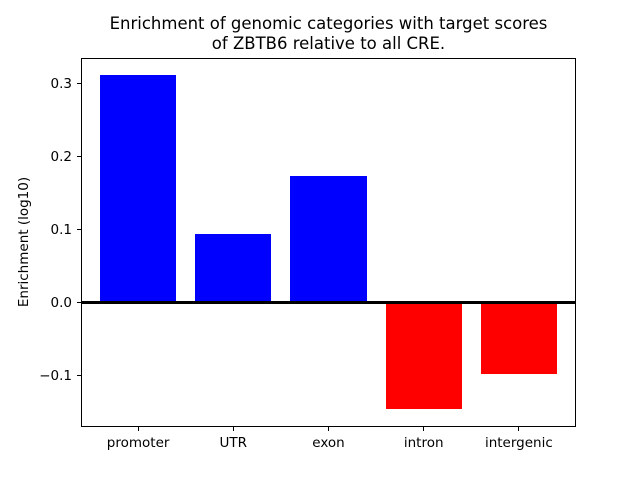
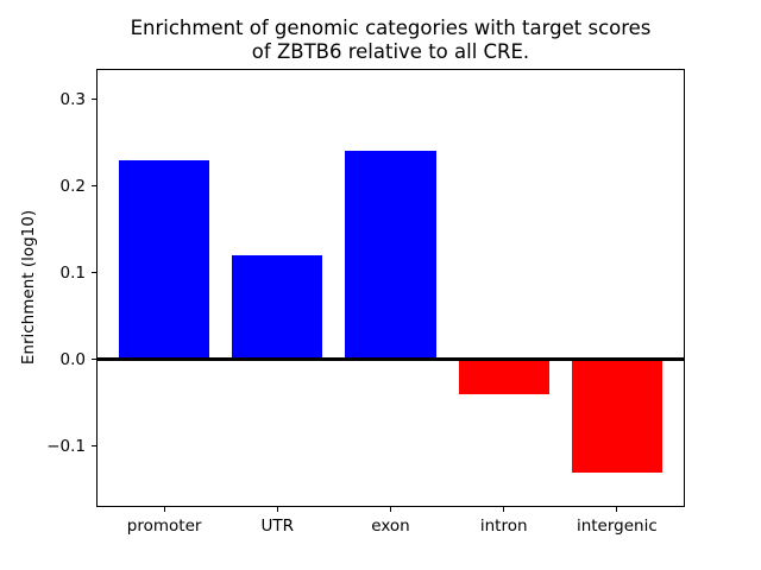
promoter: 0.31 -> 0.23
UTR: 0.09 -> 0.12
exon: 0.17 -> 0.24
intron: -0.15 -> -0.04
intergenic: -0.10 -> -0.13
